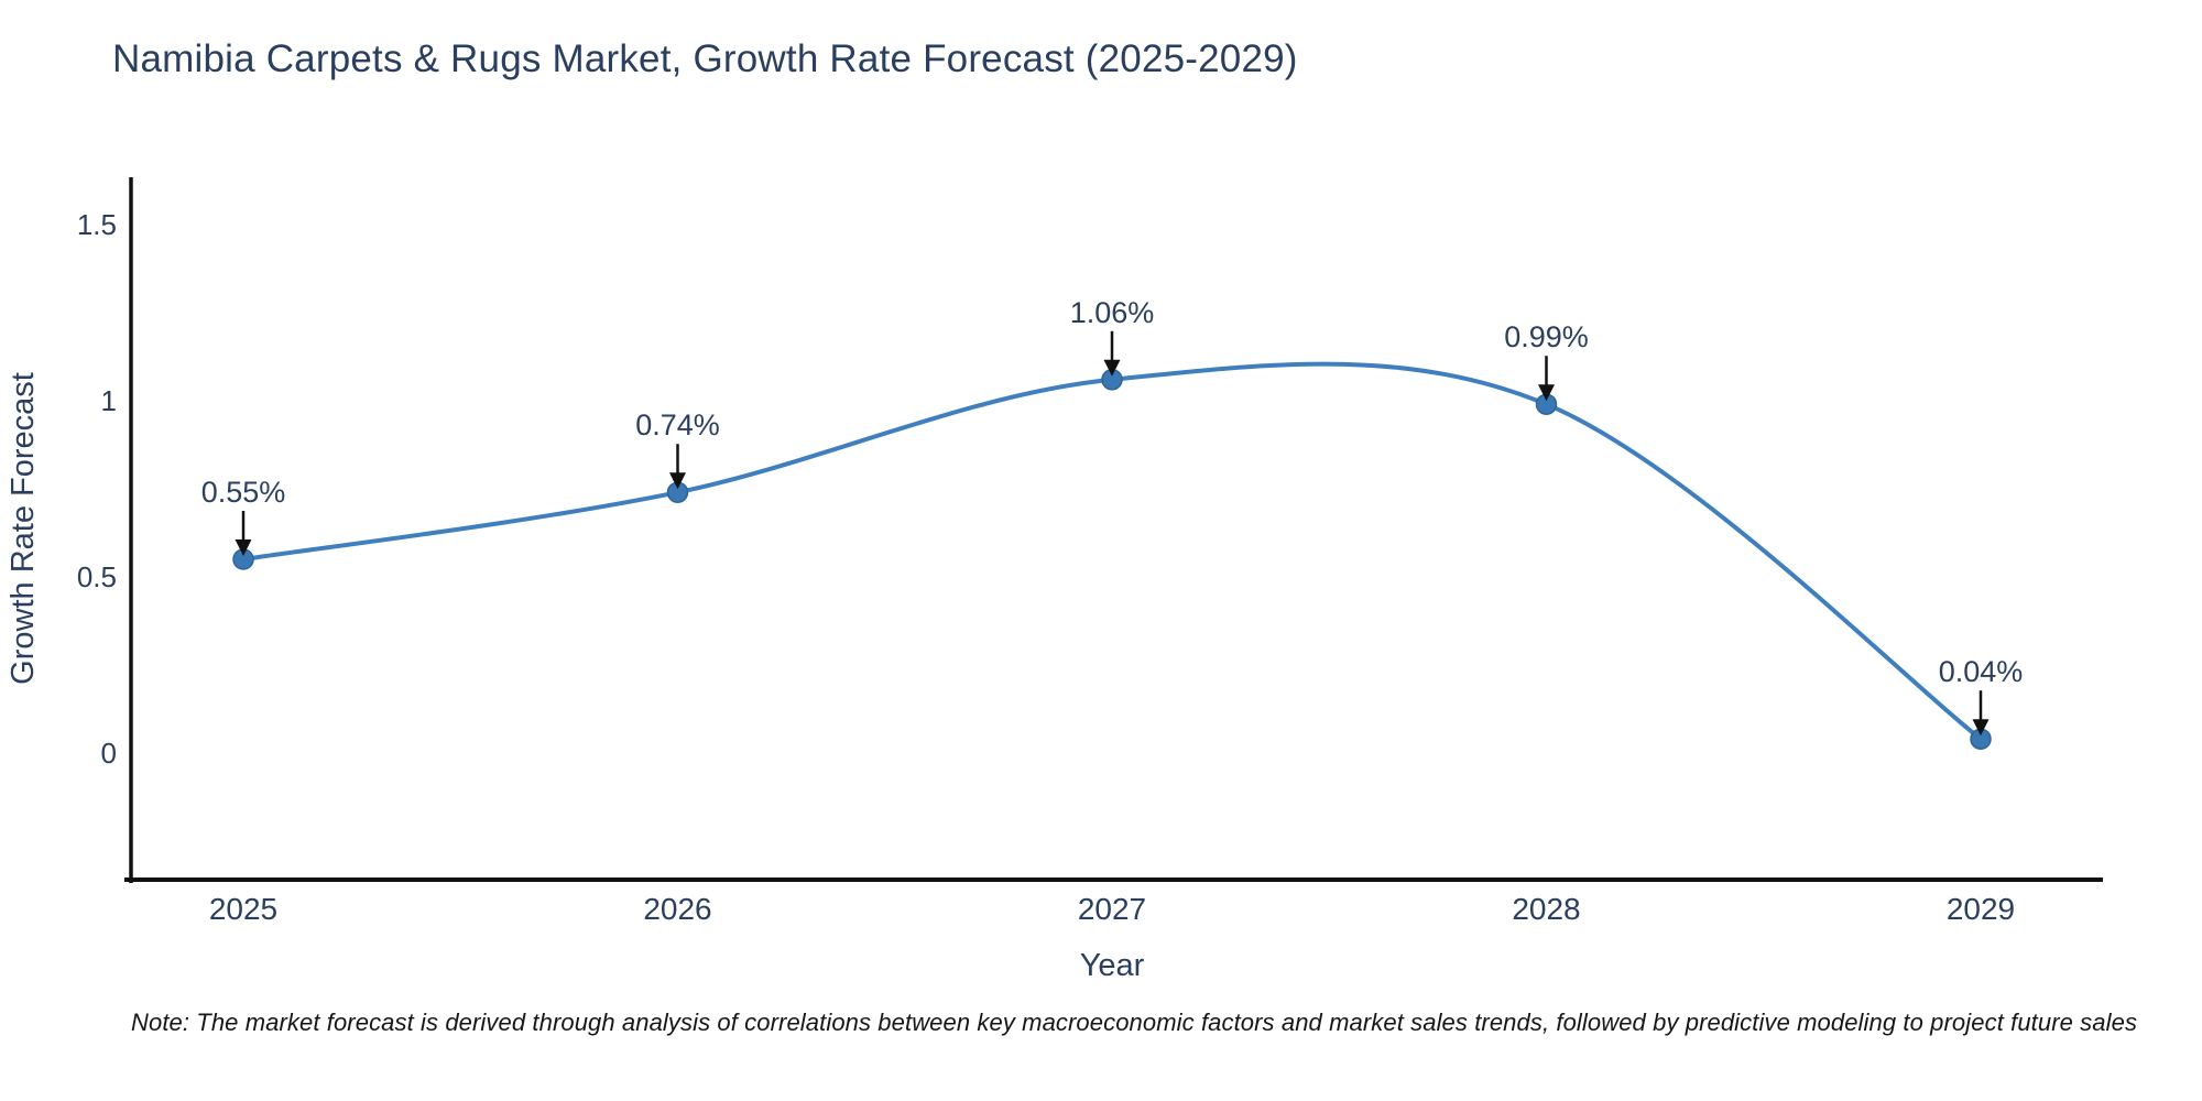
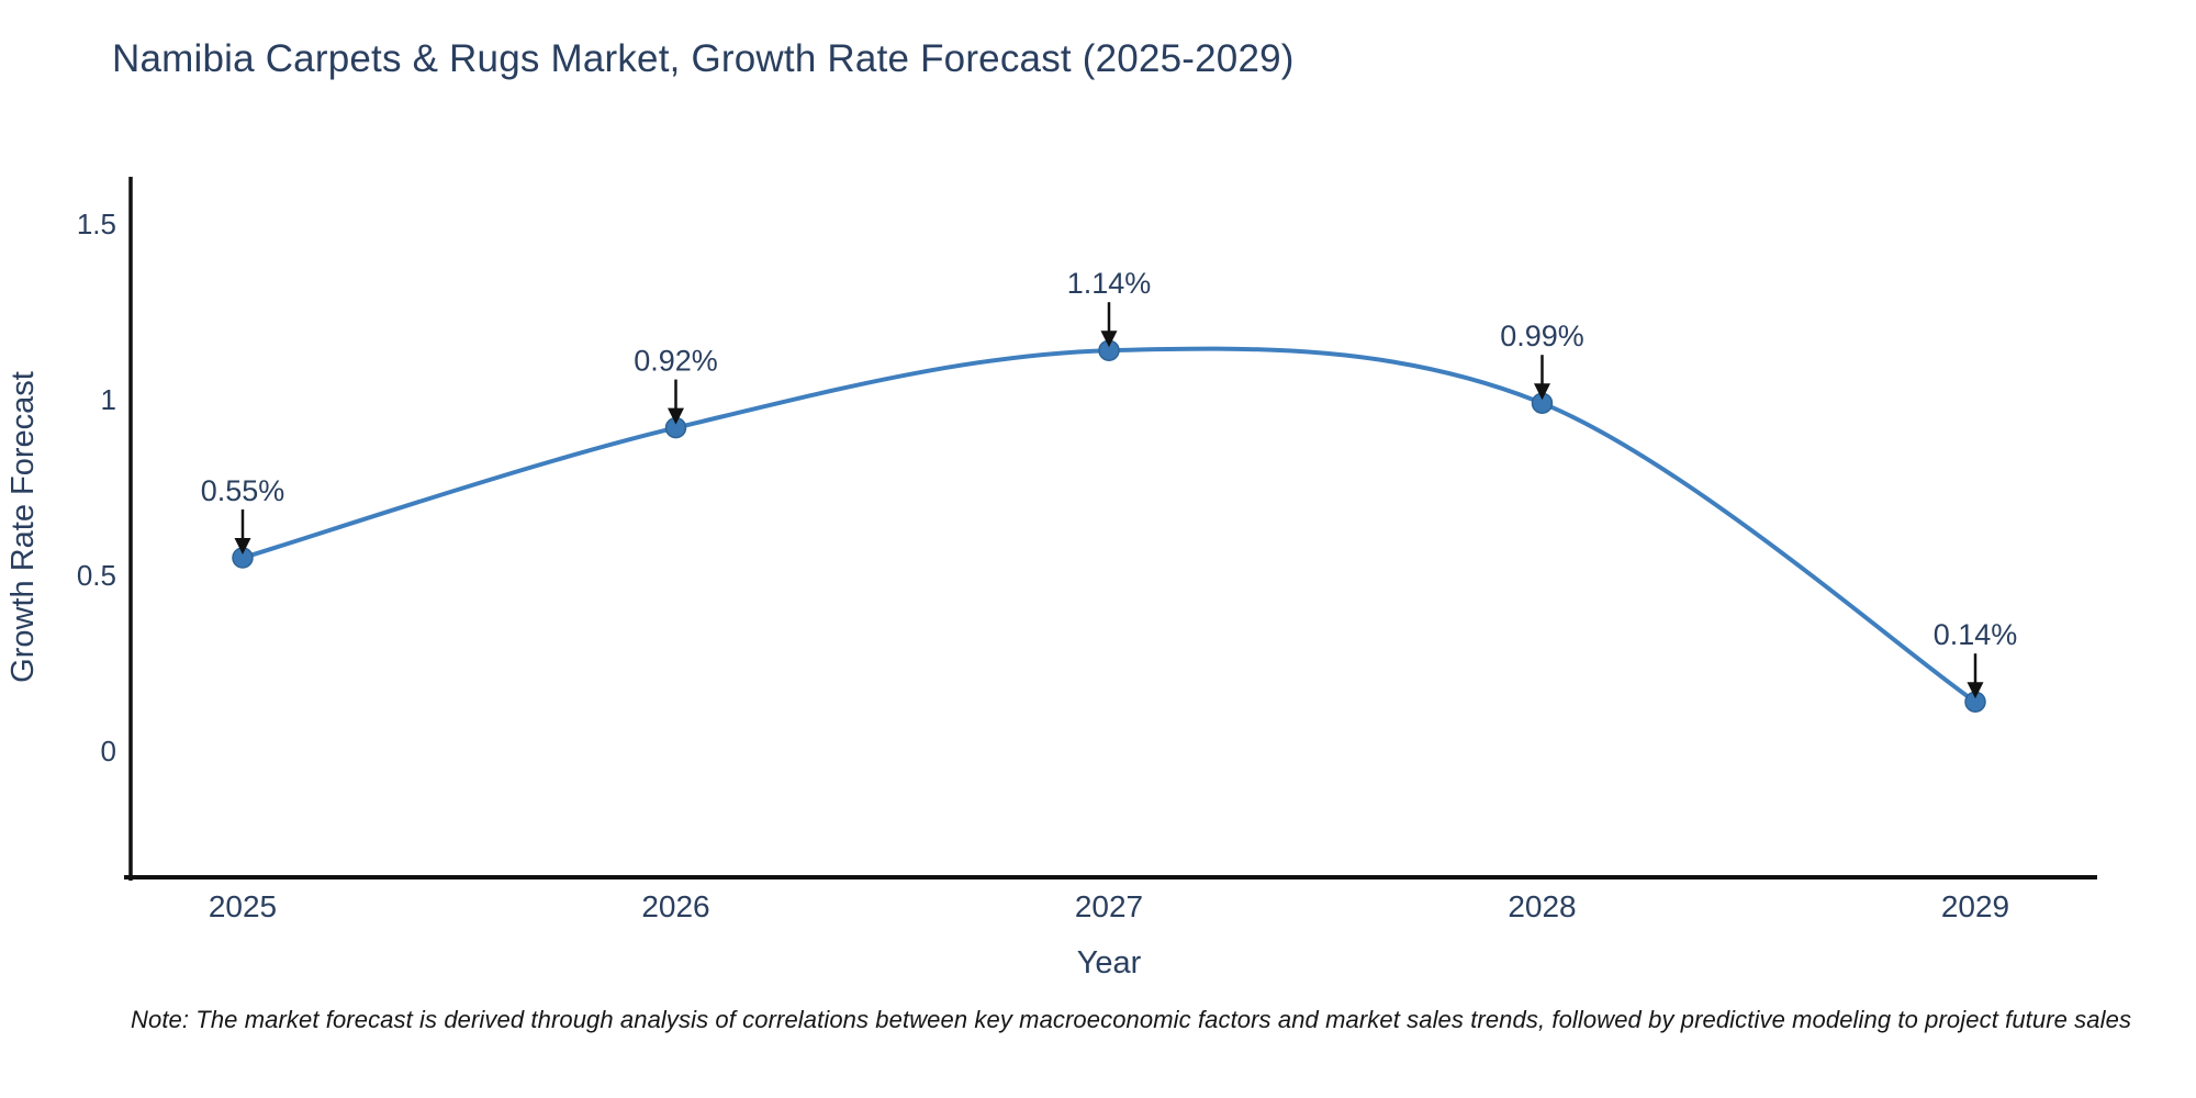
2026: 0.74% -> 0.92%
2027: 1.06% -> 1.14%
2029: 0.04% -> 0.14%
